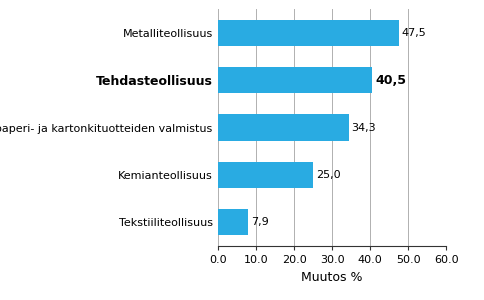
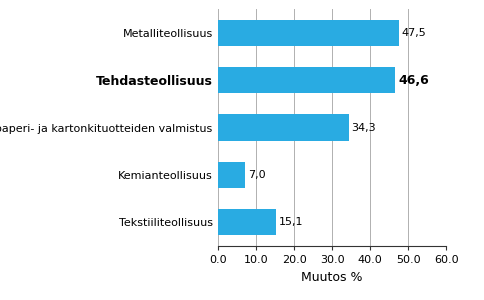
Tehdasteollisuus: 40,5 -> 46,6
Kemianteollisuus: 25,0 -> 7,0
Tekstiiliteollisuus: 7,9 -> 15,1
